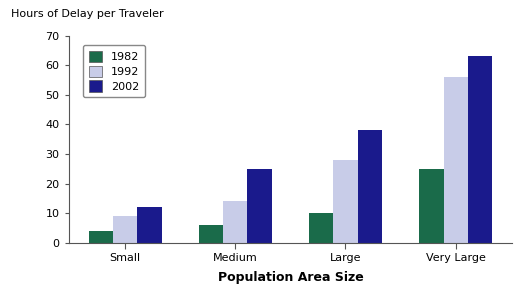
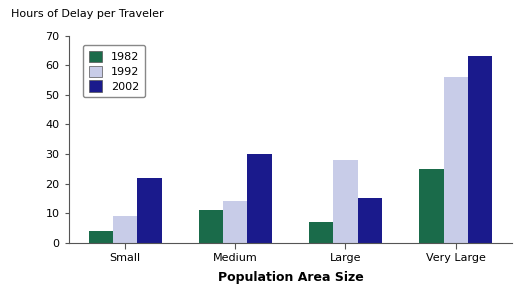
2002/Small: 12 -> 22
1982/Medium: 6 -> 11
2002/Medium: 25 -> 30
1982/Large: 10 -> 7
2002/Large: 38 -> 15
